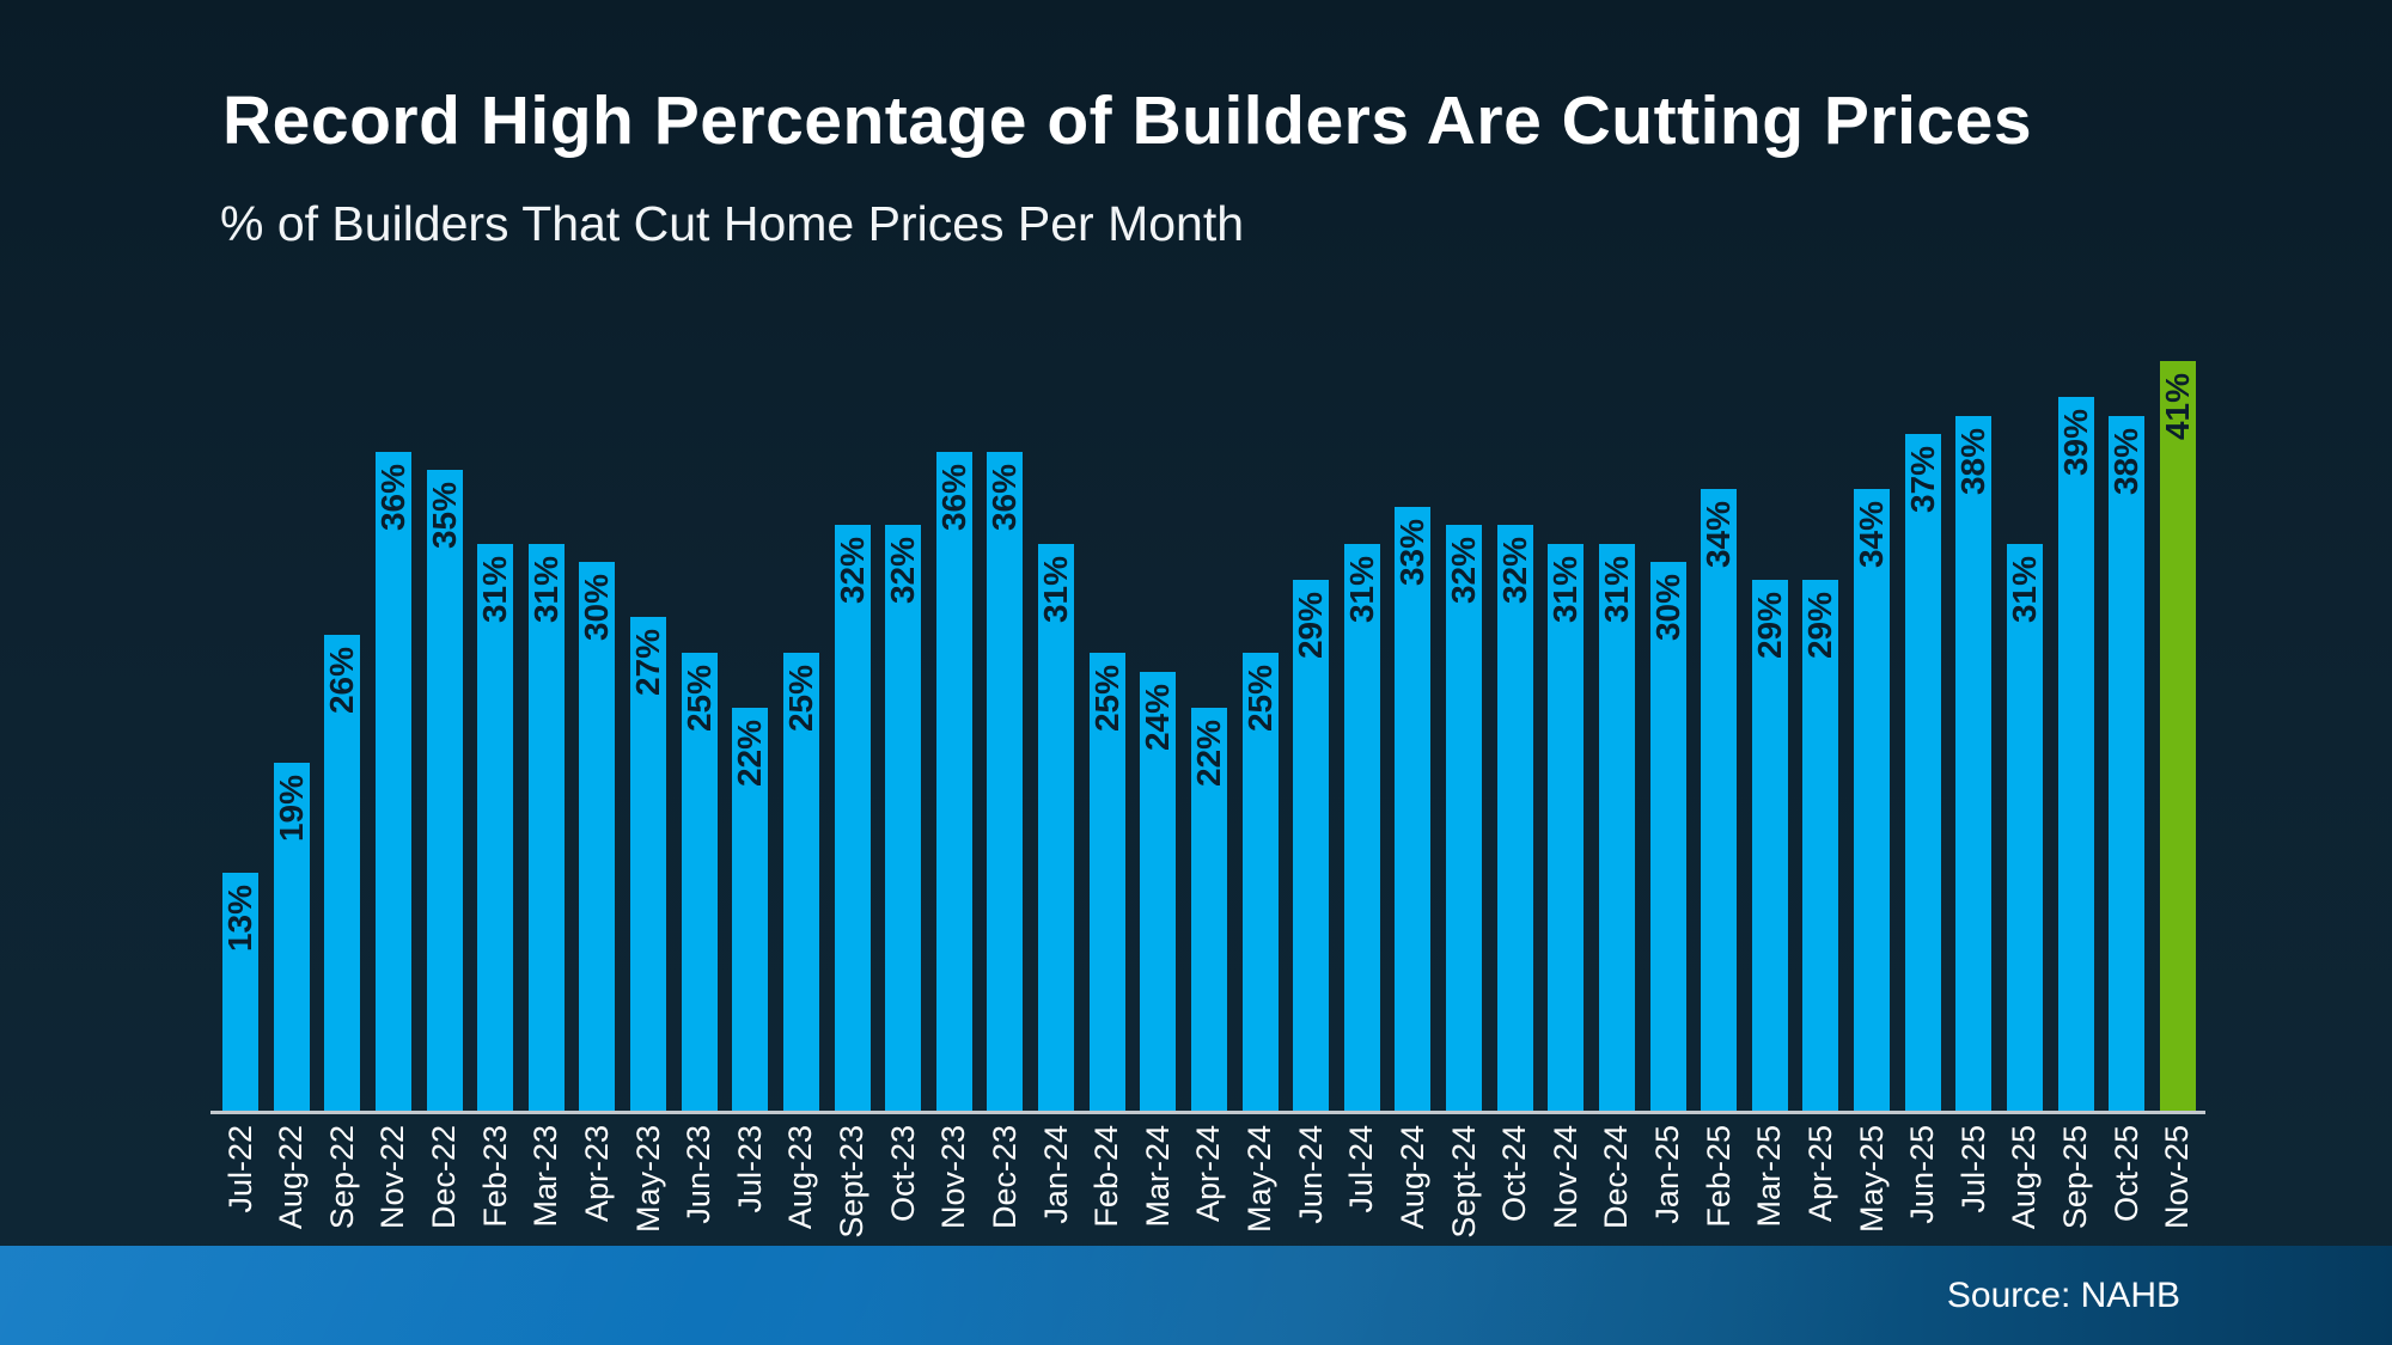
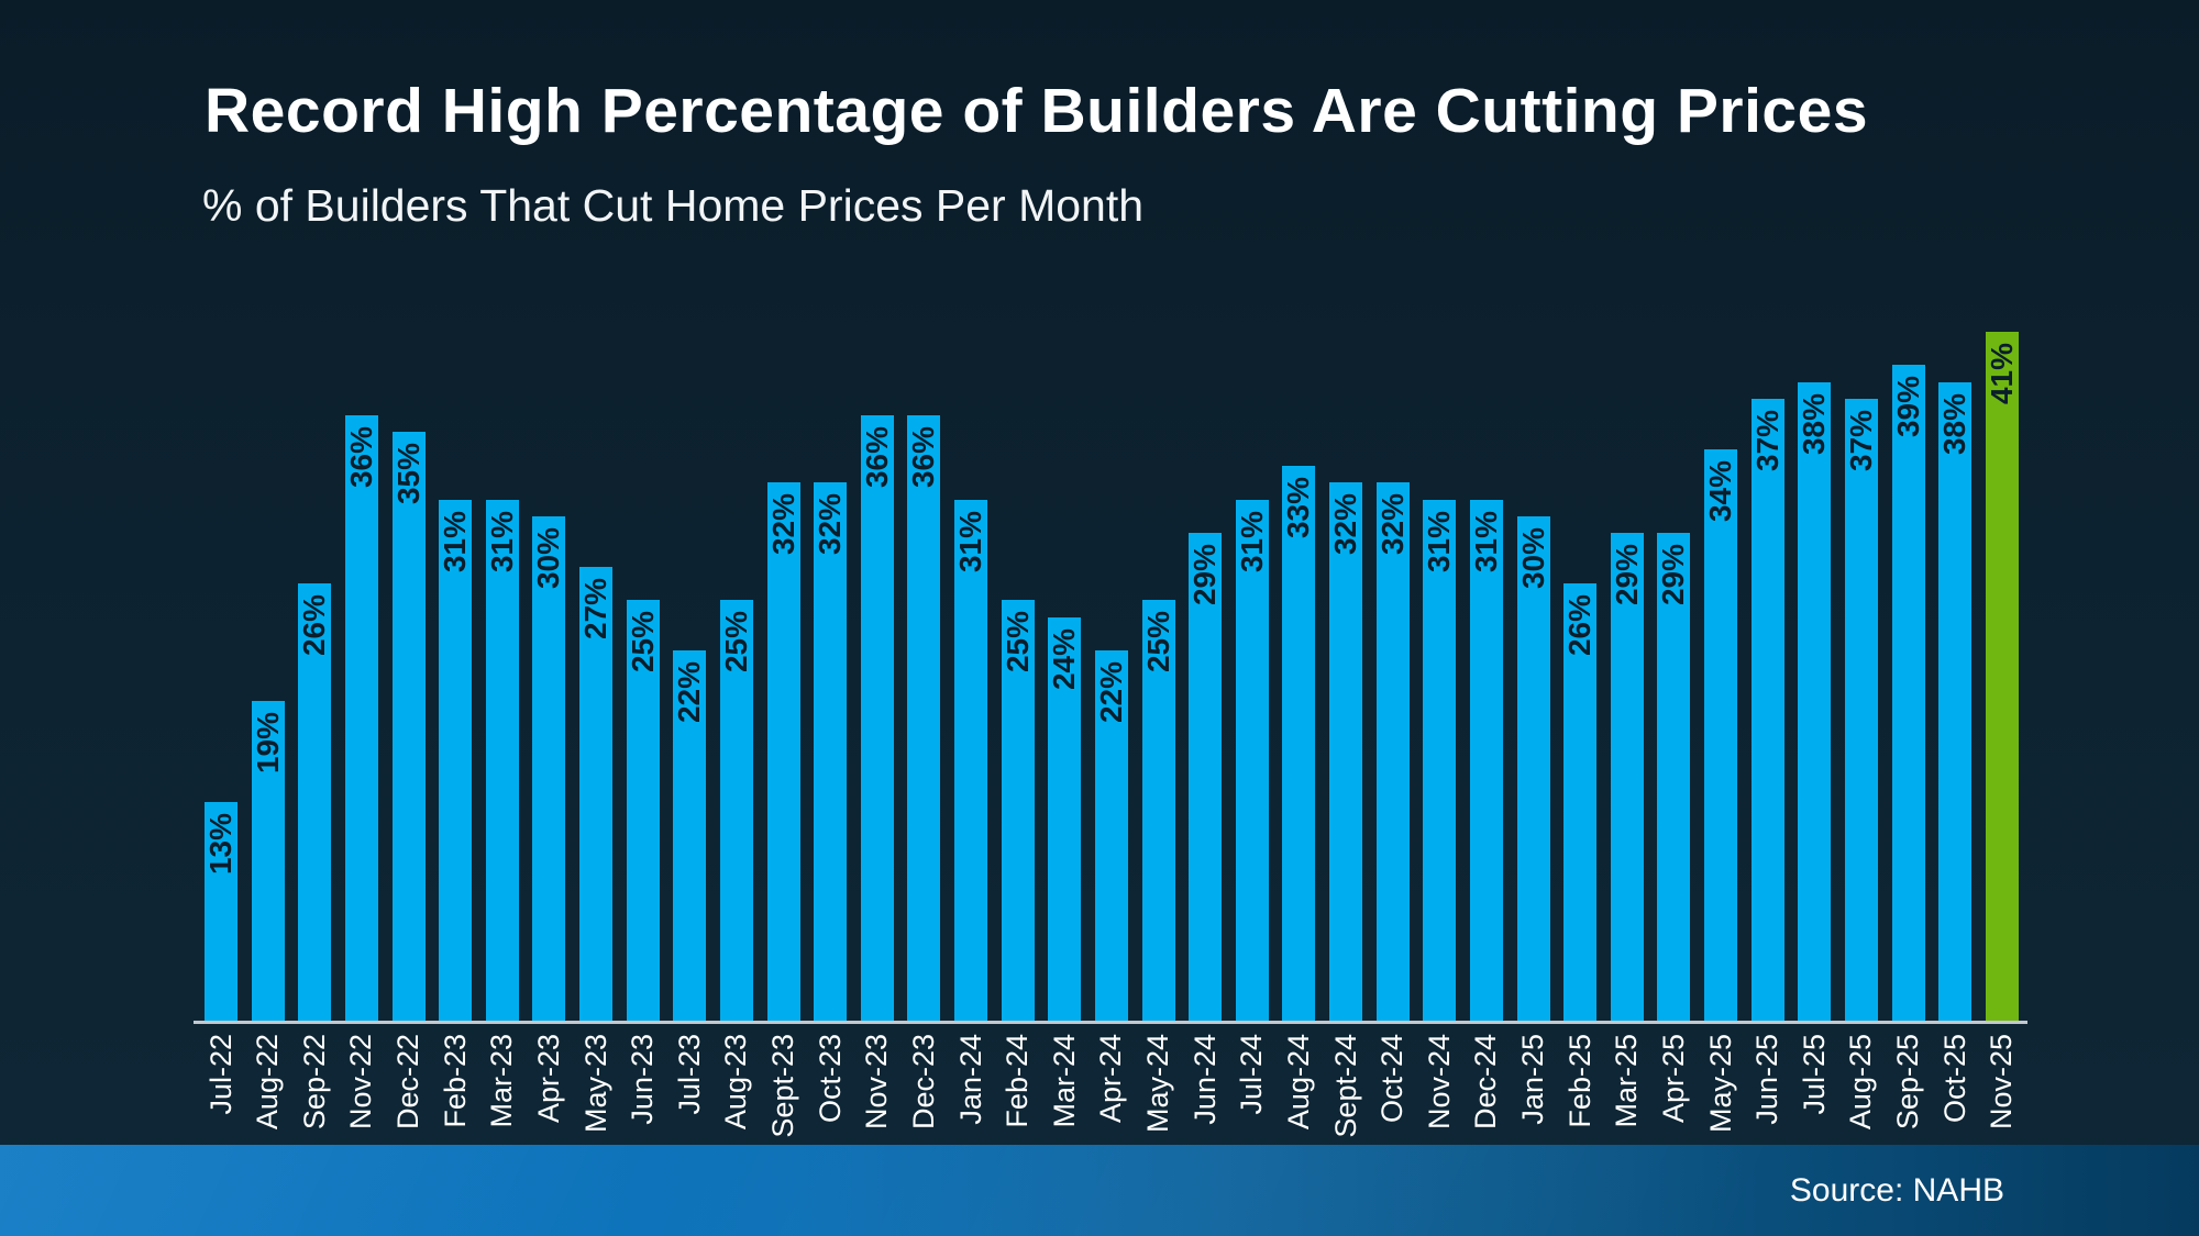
Feb-25: 34% -> 26%
Aug-25: 31% -> 37%
